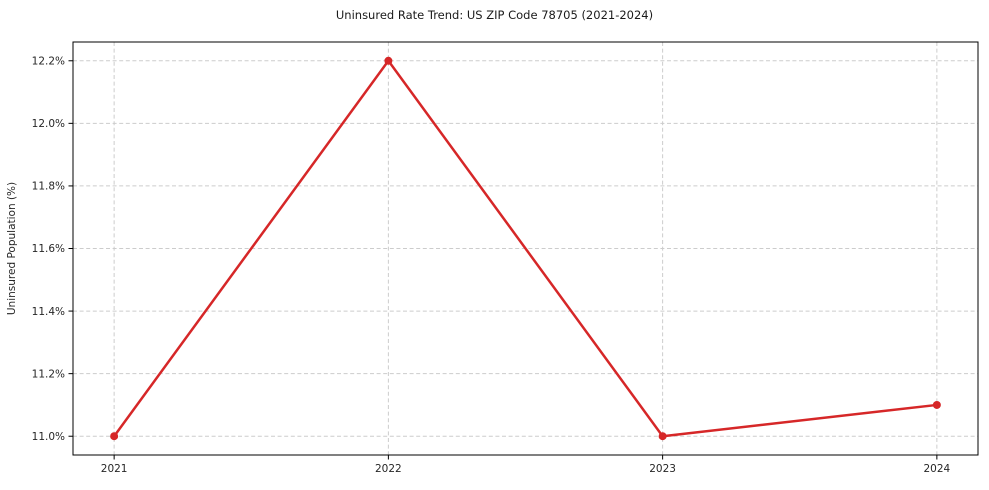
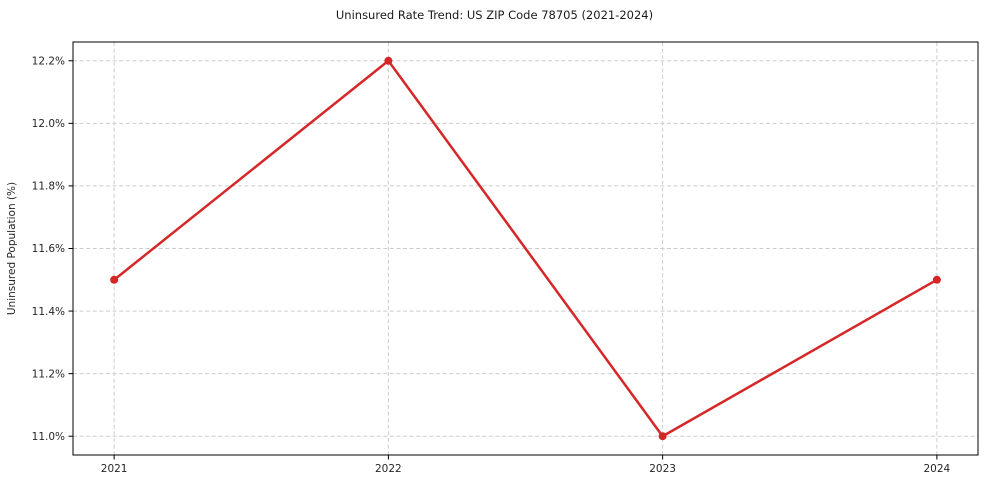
2021: 11.0% -> 11.5%
2024: 11.1% -> 11.5%
